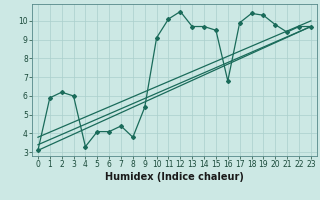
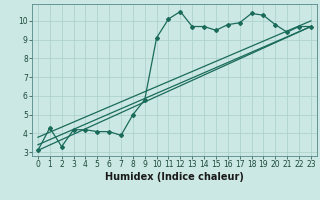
1: 5.9 -> 4.3
2: 6.2 -> 3.3
3: 6.0 -> 4.2
4: 3.3 -> 4.2
7: 4.4 -> 3.9
8: 3.8 -> 5.0
9: 5.4 -> 5.8
16: 6.8 -> 9.8
